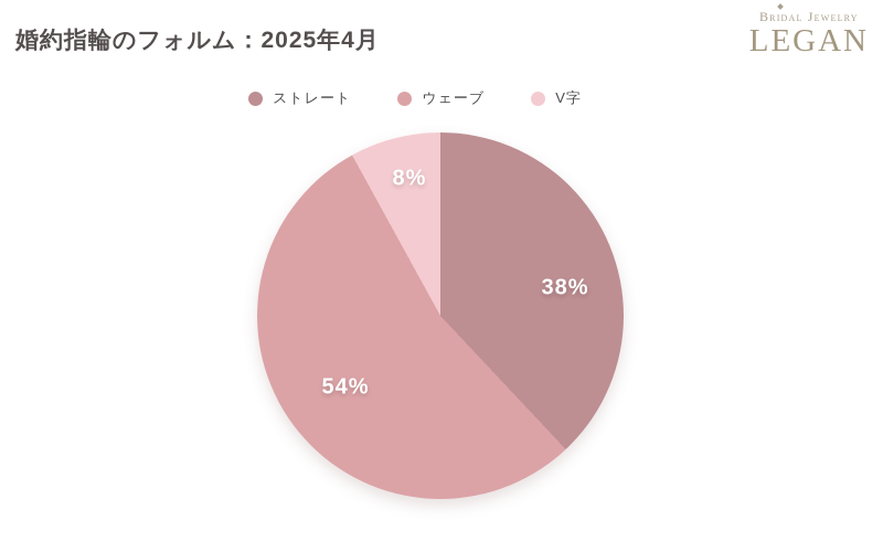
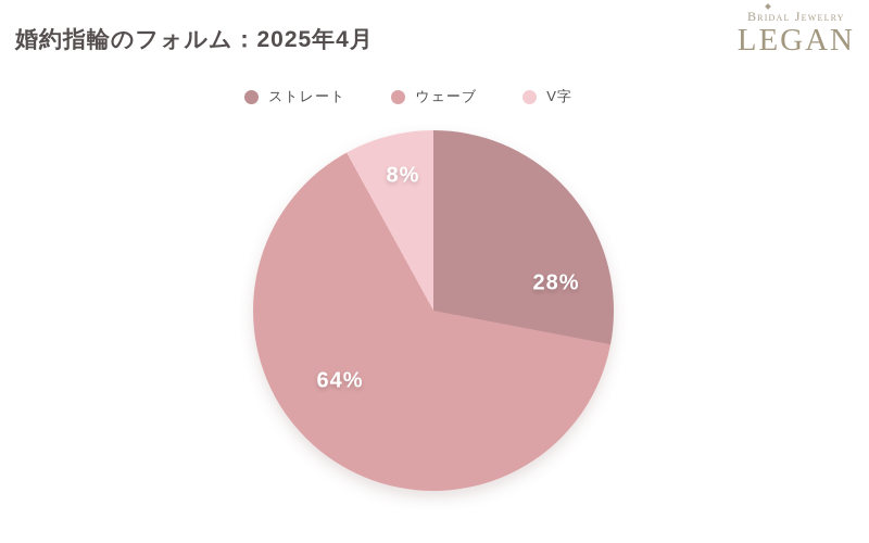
ストレート: 38% -> 28%
ウェーブ: 54% -> 64%
